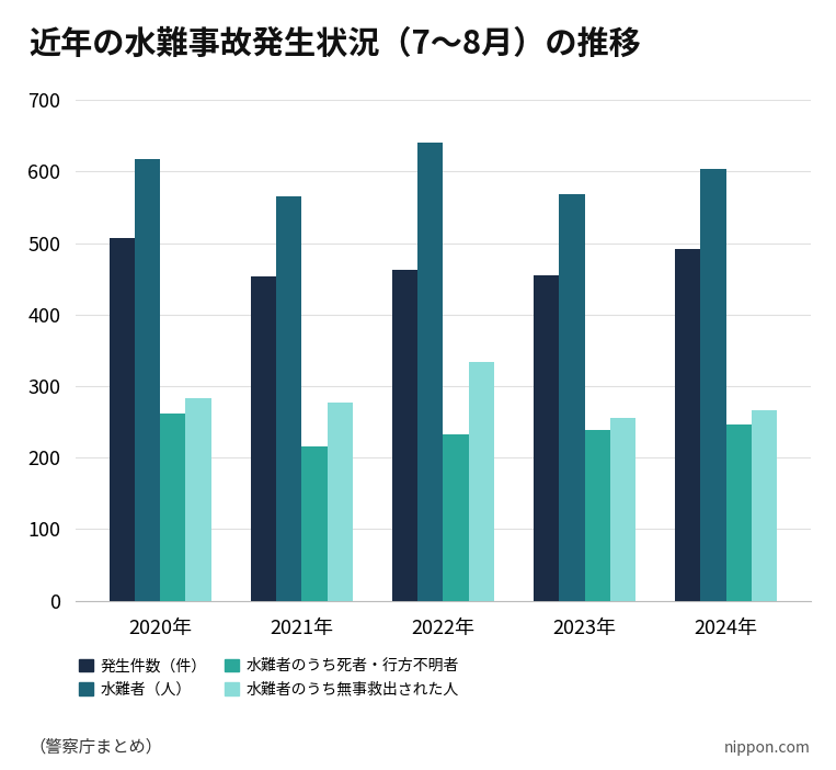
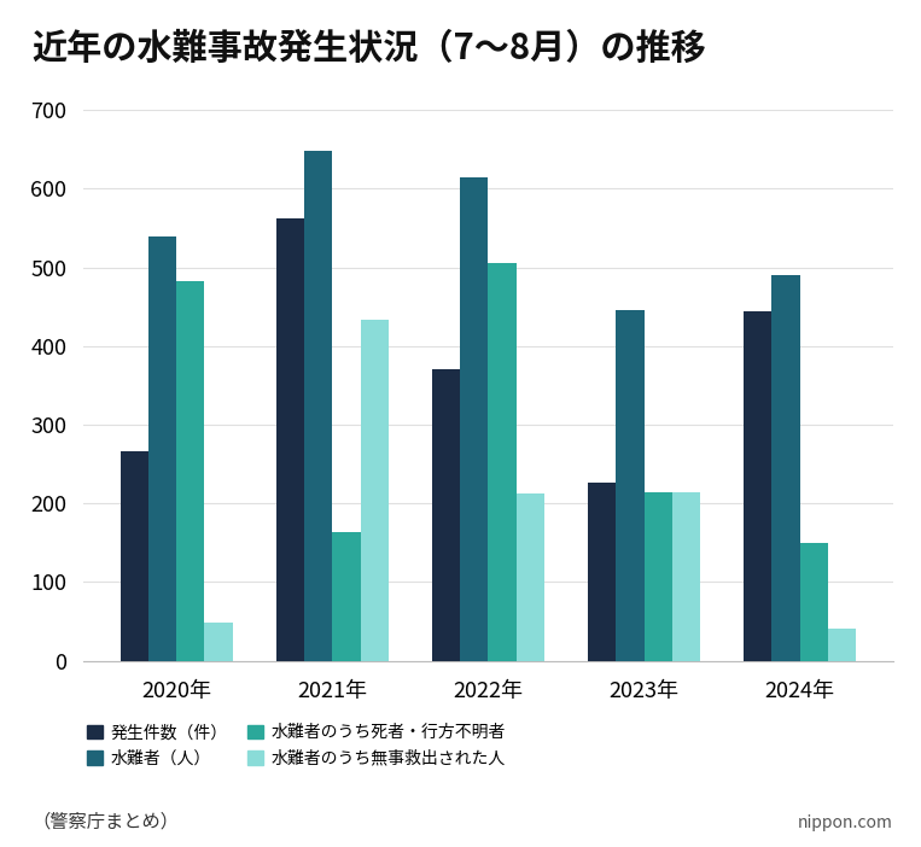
発生件数（件）/2020年: 507 -> 266
水難者（人）/2020年: 618 -> 540
水難者のうち死者・行方不明者/2020年: 262 -> 482
水難者のうち無事救出された人/2020年: 283 -> 48
発生件数（件）/2021年: 453 -> 562
水難者（人）/2021年: 566 -> 648
水難者のうち死者・行方不明者/2021年: 215 -> 164
水難者のうち無事救出された人/2021年: 277 -> 434
発生件数（件）/2022年: 462 -> 370
水難者（人）/2022年: 641 -> 614
水難者のうち死者・行方不明者/2022年: 232 -> 506
水難者のうち無事救出された人/2022年: 333 -> 212
発生件数（件）/2023年: 455 -> 226
水難者（人）/2023年: 569 -> 446
水難者のうち死者・行方不明者/2023年: 239 -> 214
水難者のうち無事救出された人/2023年: 255 -> 214
発生件数（件）/2024年: 491 -> 444
水難者（人）/2024年: 604 -> 490
水難者のうち死者・行方不明者/2024年: 246 -> 150
水難者のうち無事救出された人/2024年: 266 -> 40
